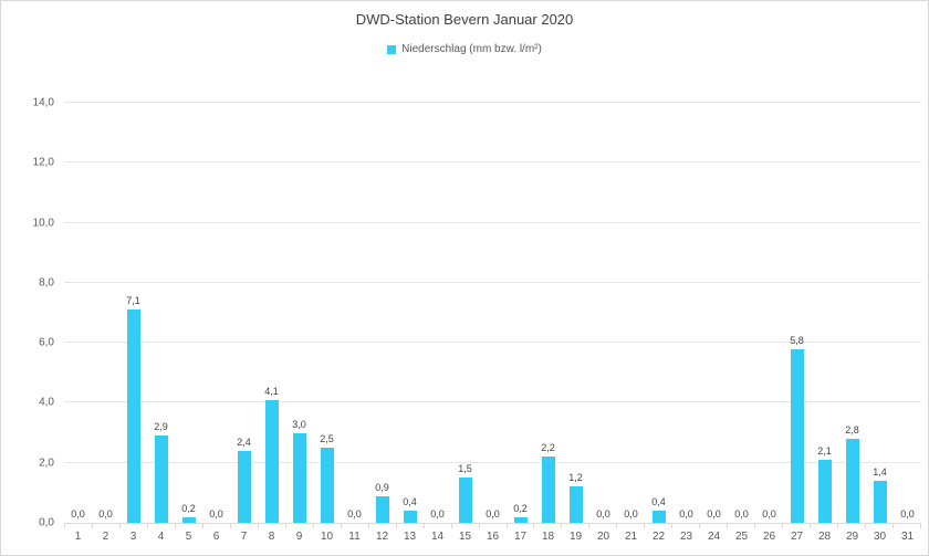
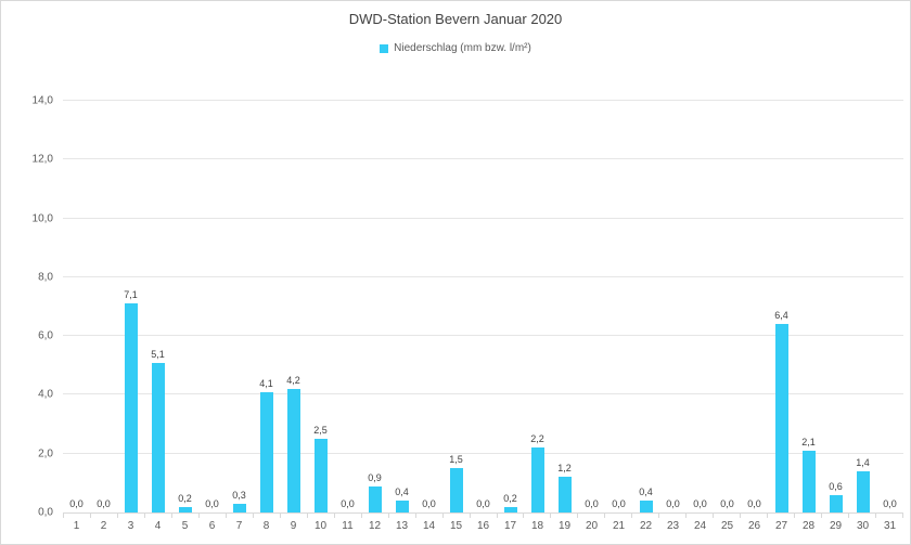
4: 2,9 -> 5,1
7: 2,4 -> 0,3
9: 3,0 -> 4,2
27: 5,8 -> 6,4
29: 2,8 -> 0,6
